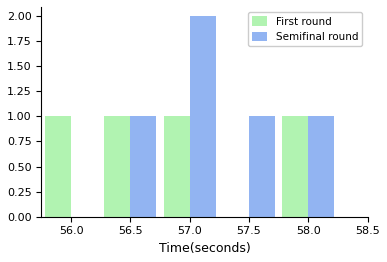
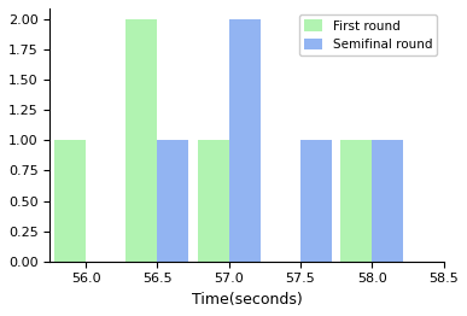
First round/56.5: 1 -> 2
